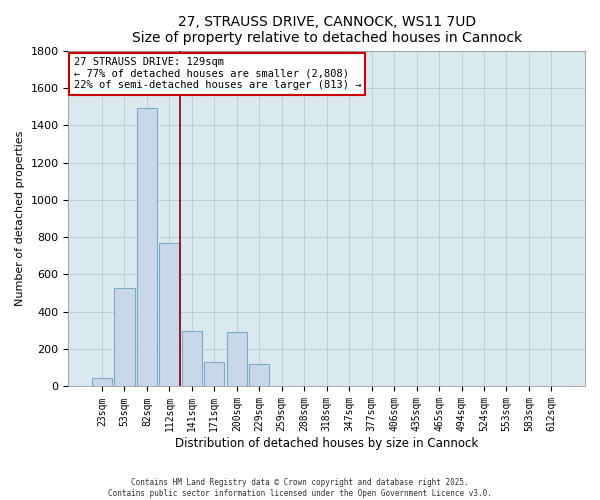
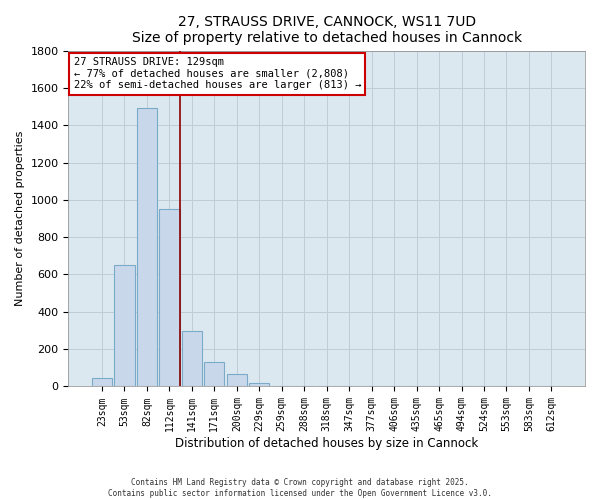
53sqm: 530 -> 650
112sqm: 770 -> 950
200sqm: 290 -> 60
229sqm: 120 -> 20
